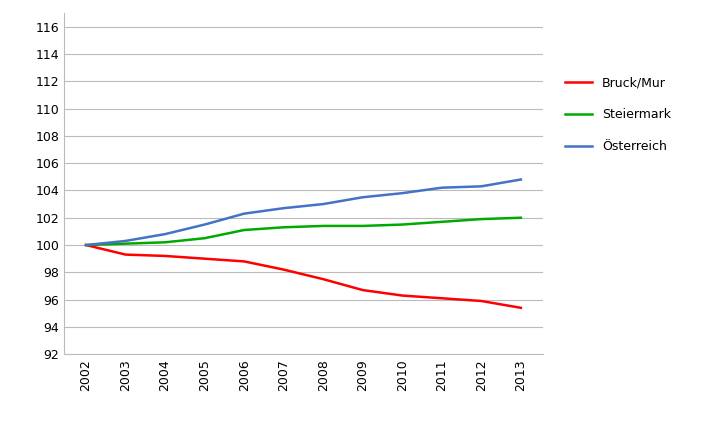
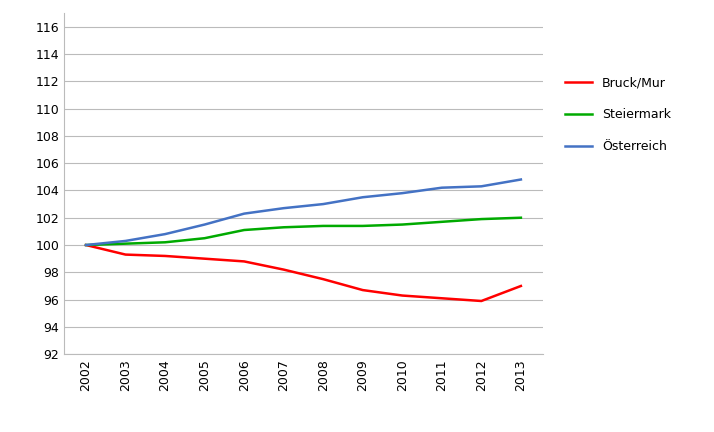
Bruck/Mur/2013: 95.4 -> 97.0
